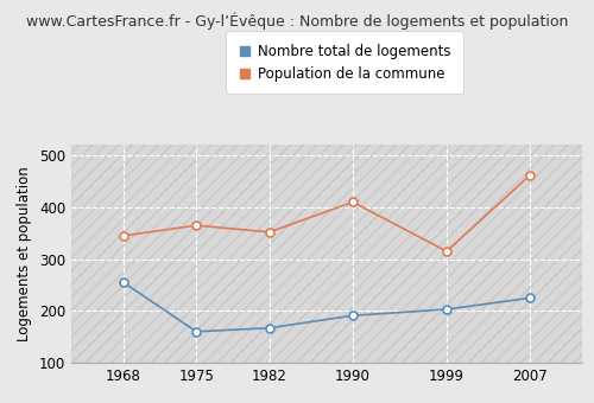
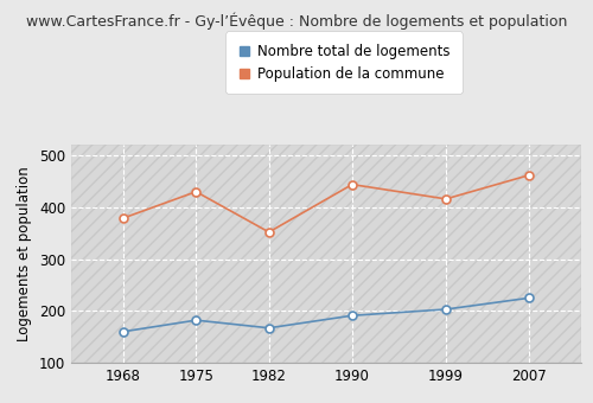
Nombre total de logements/1968: 255 -> 160
Population de la commune/1968: 345 -> 379
Nombre total de logements/1975: 160 -> 182
Population de la commune/1975: 365 -> 430
Population de la commune/1990: 410 -> 444
Population de la commune/1999: 315 -> 416
